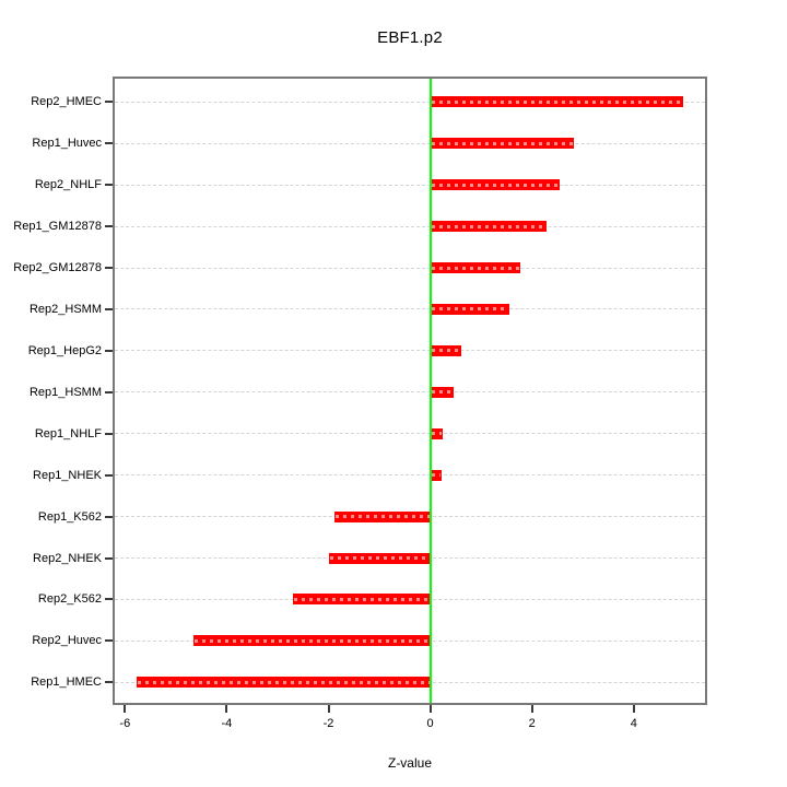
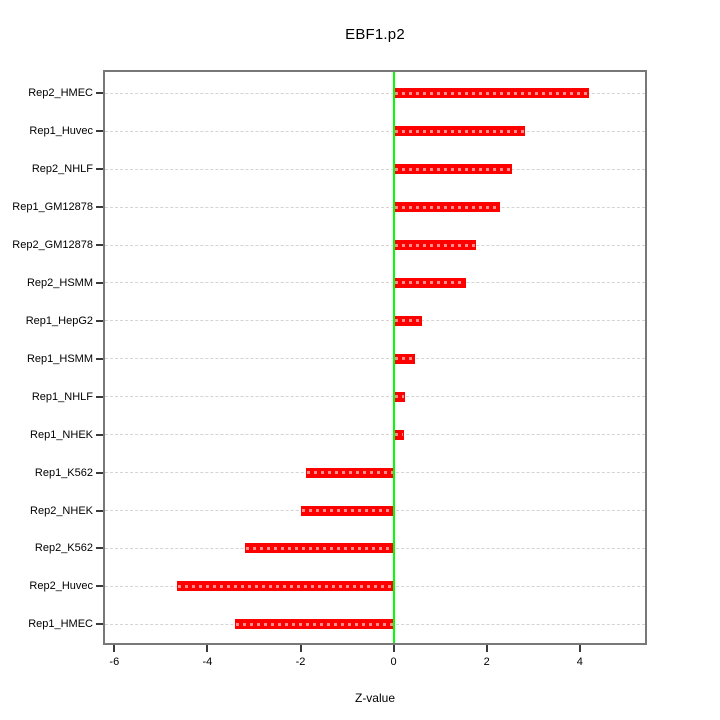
Rep2_HMEC: 5.0 -> 4.2
Rep2_K562: -2.7 -> -3.2
Rep1_HMEC: -5.8 -> -3.4
